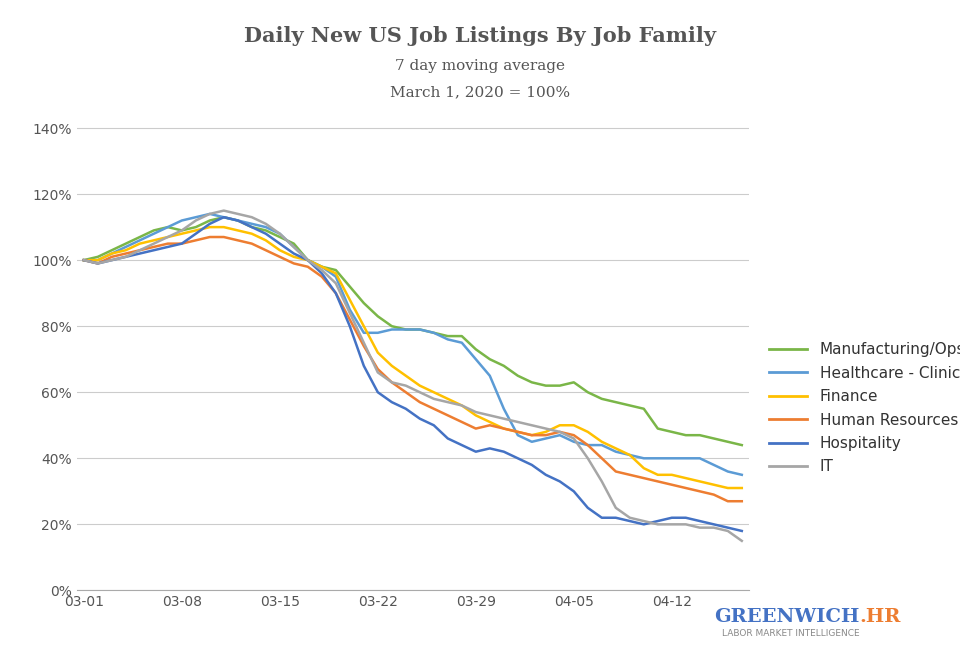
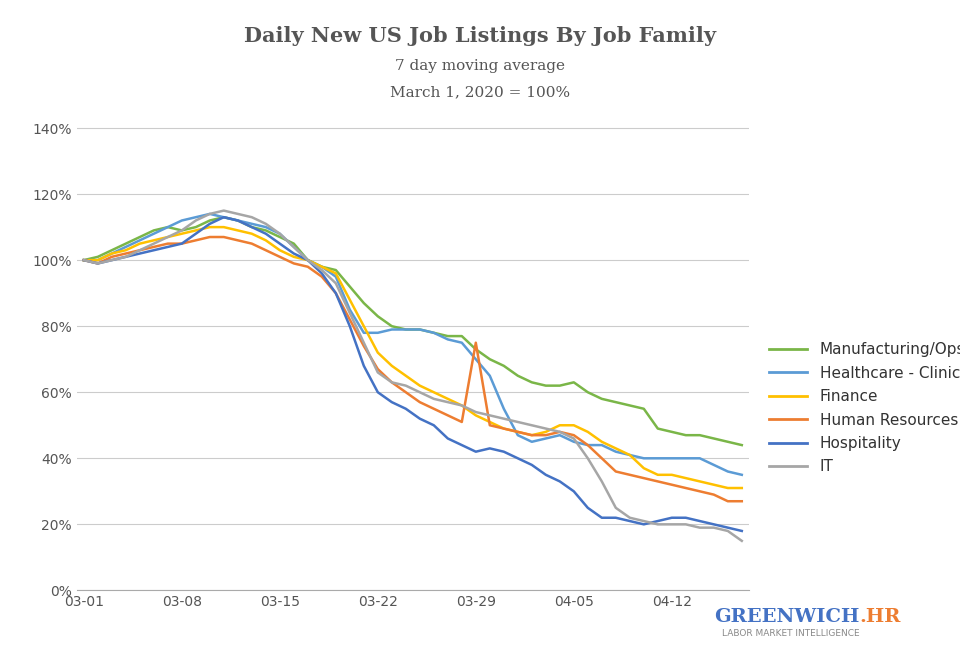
Human Resources/03-29: 49% -> 75%
